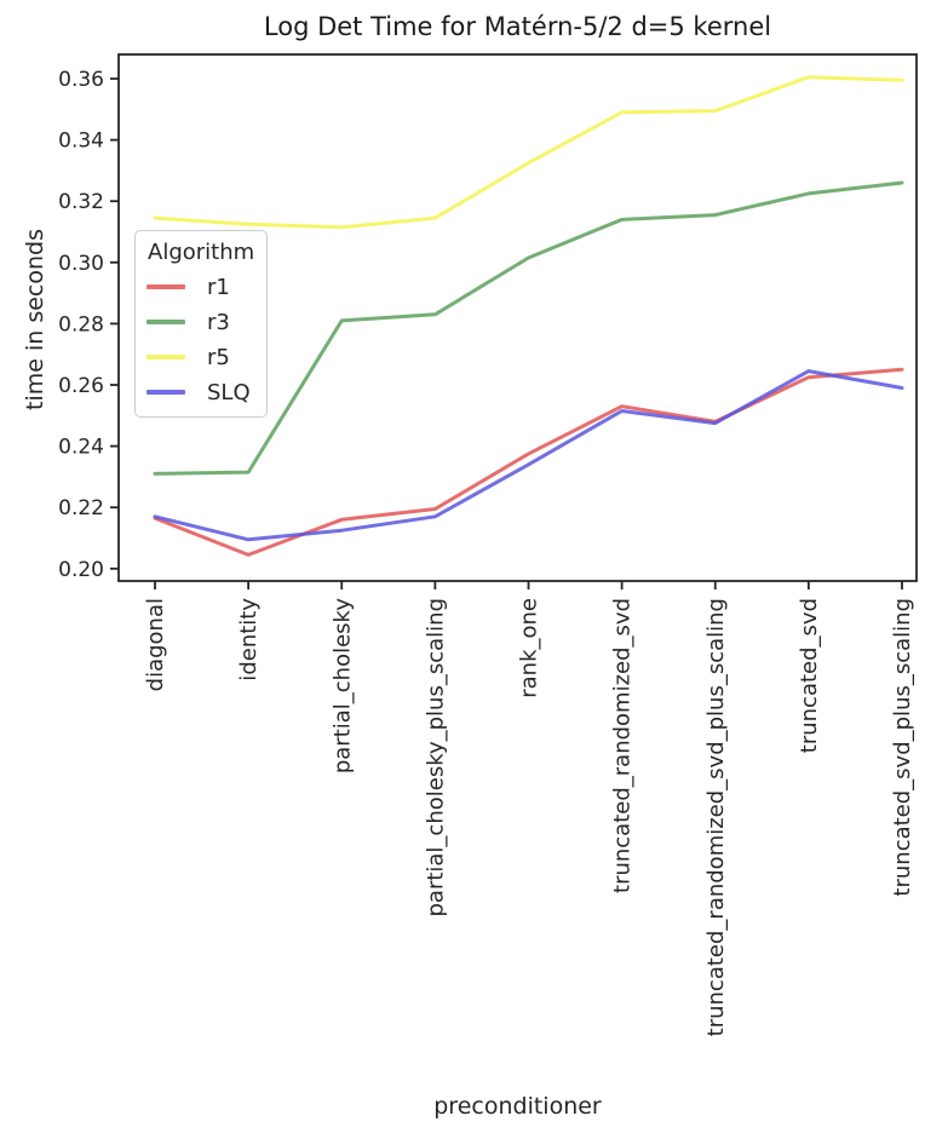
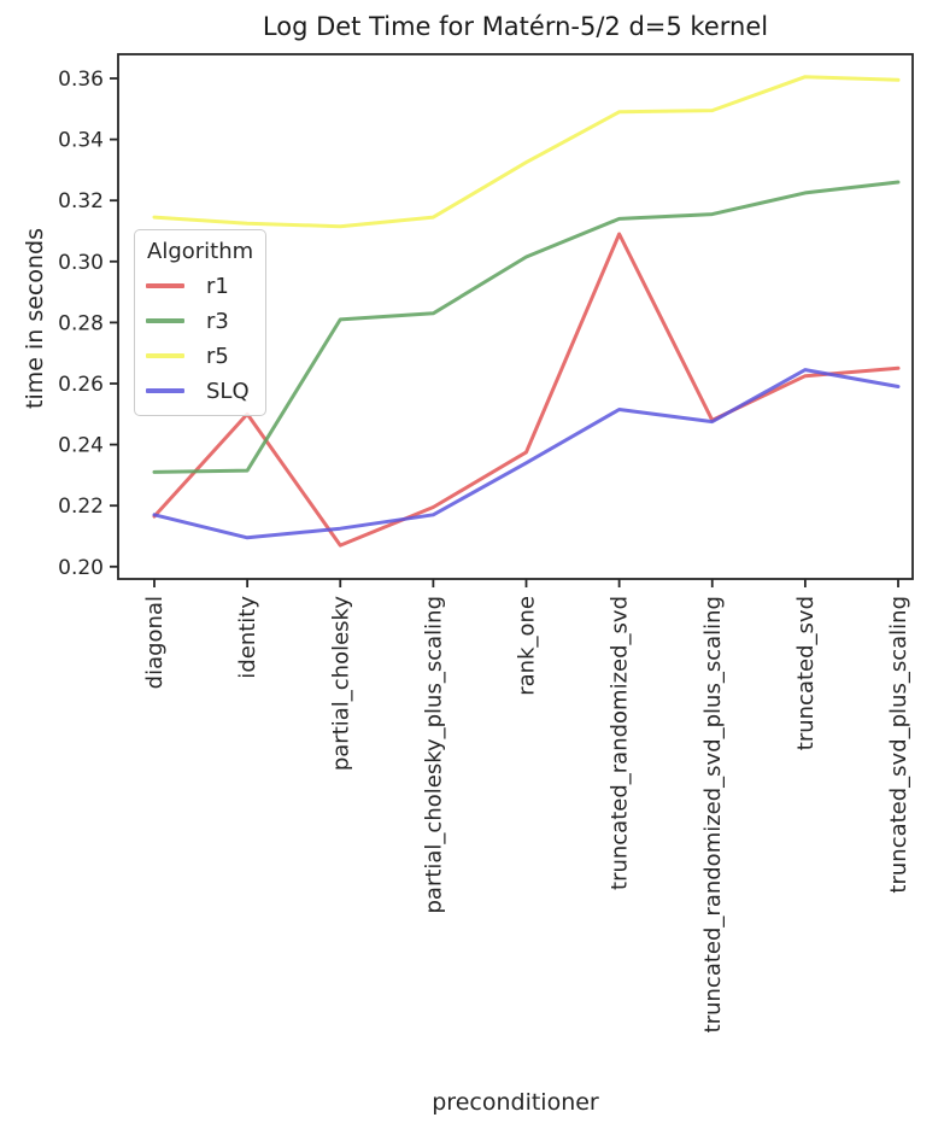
r1/identity: 0.204 -> 0.250
r1/partial_cholesky: 0.216 -> 0.207
r1/truncated_randomized_svd: 0.253 -> 0.309
